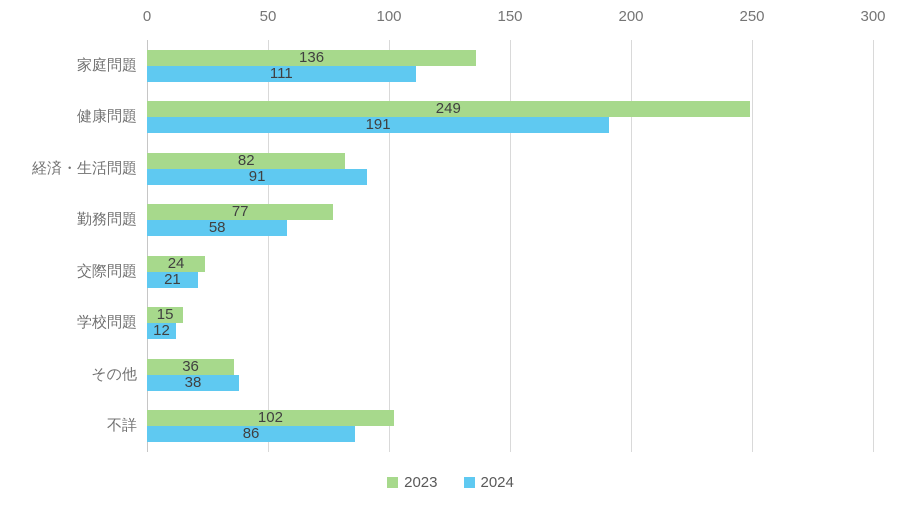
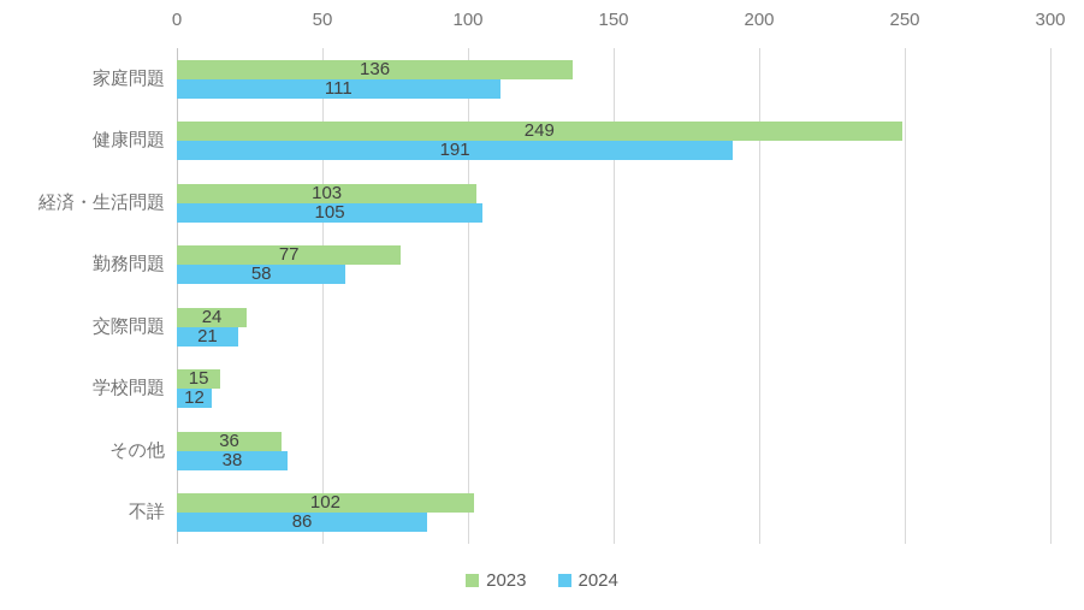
2023/経済・生活問題: 82 -> 103
2024/経済・生活問題: 91 -> 105
